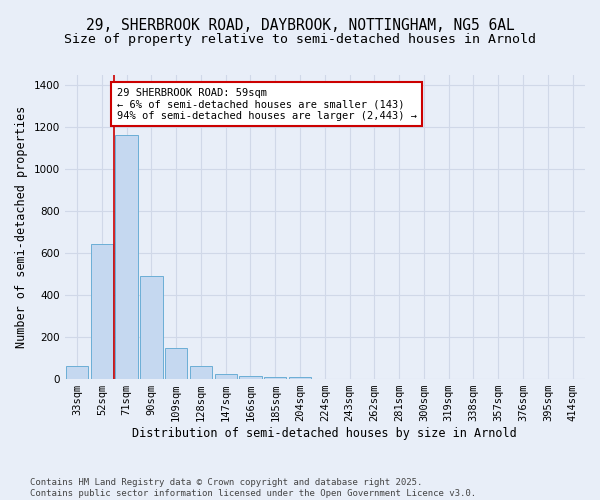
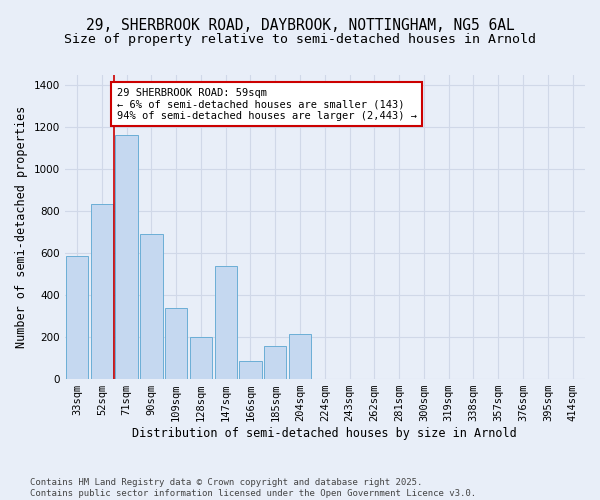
33sqm: 62 -> 585
52sqm: 643 -> 835
90sqm: 493 -> 690
109sqm: 148 -> 340
128sqm: 62 -> 200
147sqm: 25 -> 540
166sqm: 15 -> 85
185sqm: 10 -> 160
204sqm: 8 -> 215
